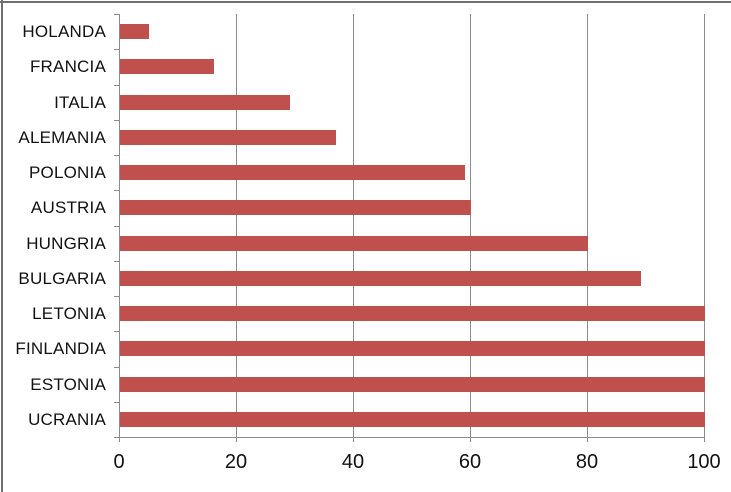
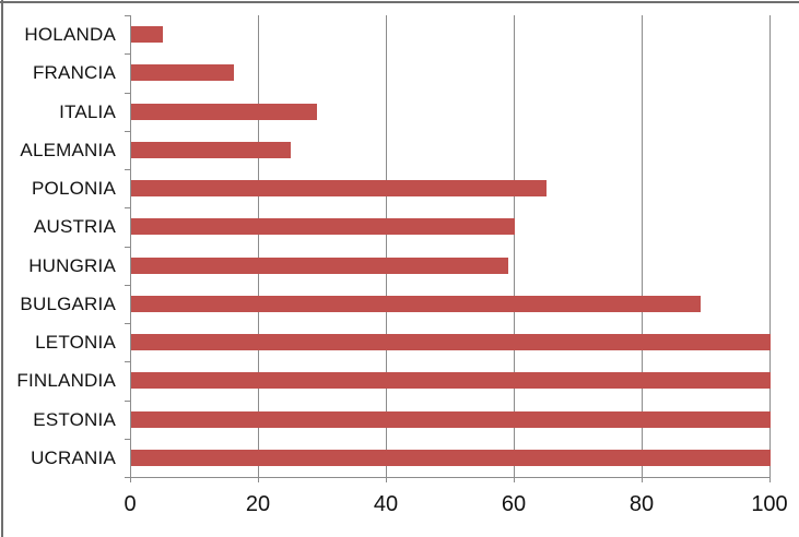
ALEMANIA: 37 -> 25
POLONIA: 59 -> 65
HUNGRIA: 80 -> 59
